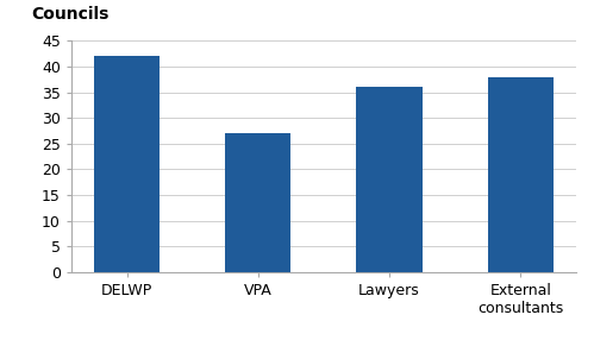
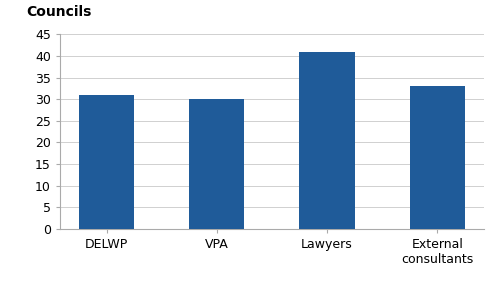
DELWP: 42 -> 31
VPA: 27 -> 30
Lawyers: 36 -> 41
External consultants: 38 -> 33
